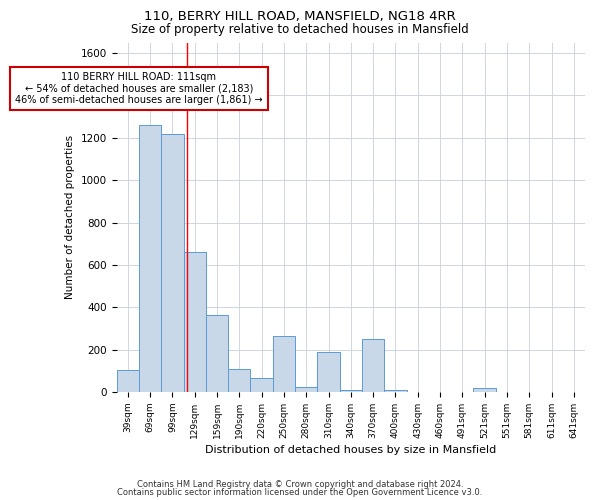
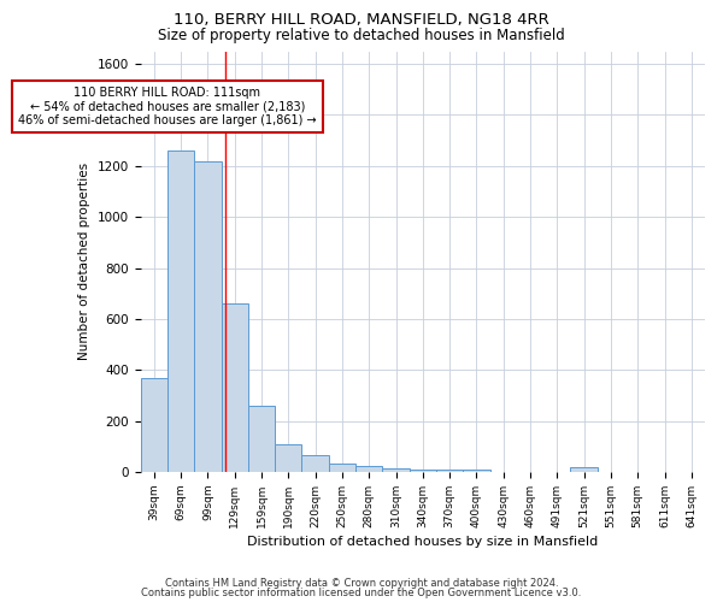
39sqm: 105 -> 370
159sqm: 365 -> 260
250sqm: 265 -> 35
310sqm: 190 -> 15
370sqm: 250 -> 10
